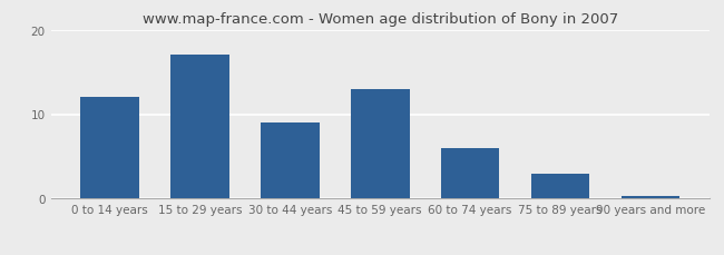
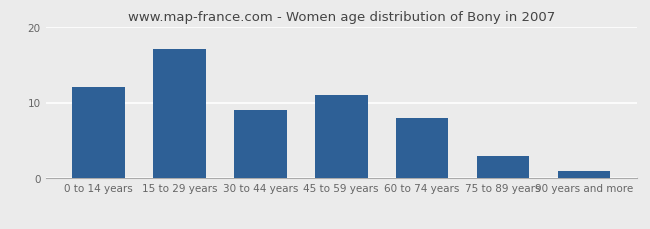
45 to 59 years: 13.0 -> 11.0
60 to 74 years: 6.0 -> 8.0
90 years and more: 0.3 -> 1.0
